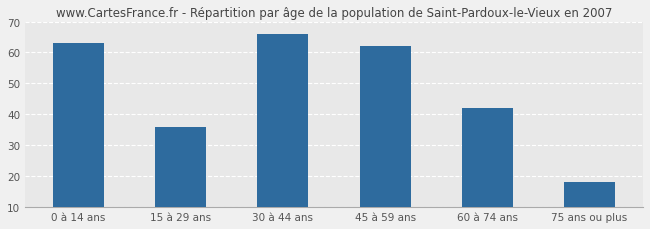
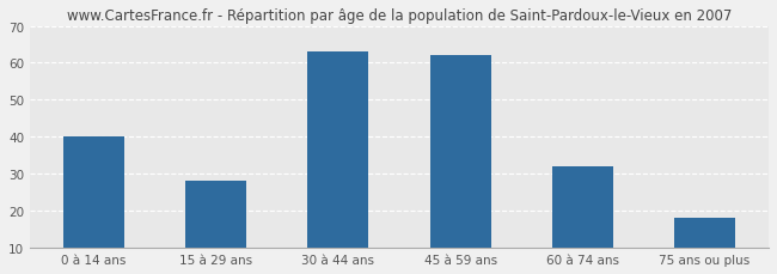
0 à 14 ans: 63 -> 40
15 à 29 ans: 36 -> 28
30 à 44 ans: 66 -> 63
60 à 74 ans: 42 -> 32
